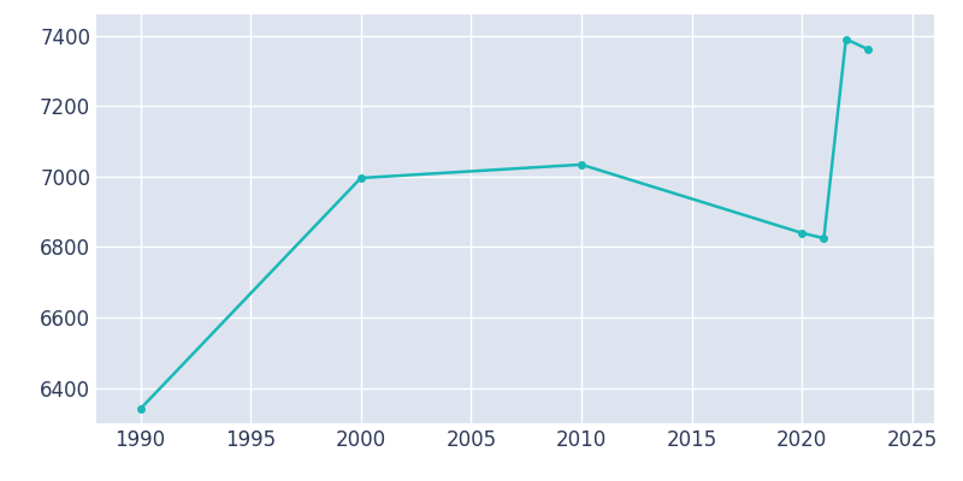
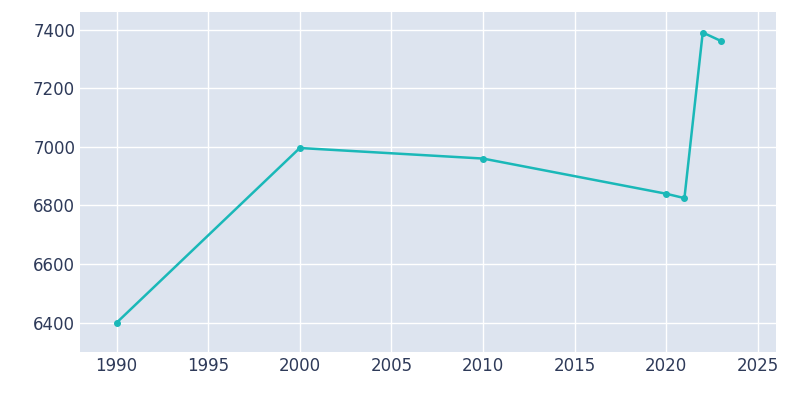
1990: 6341 -> 6400
2010: 7034 -> 6960
